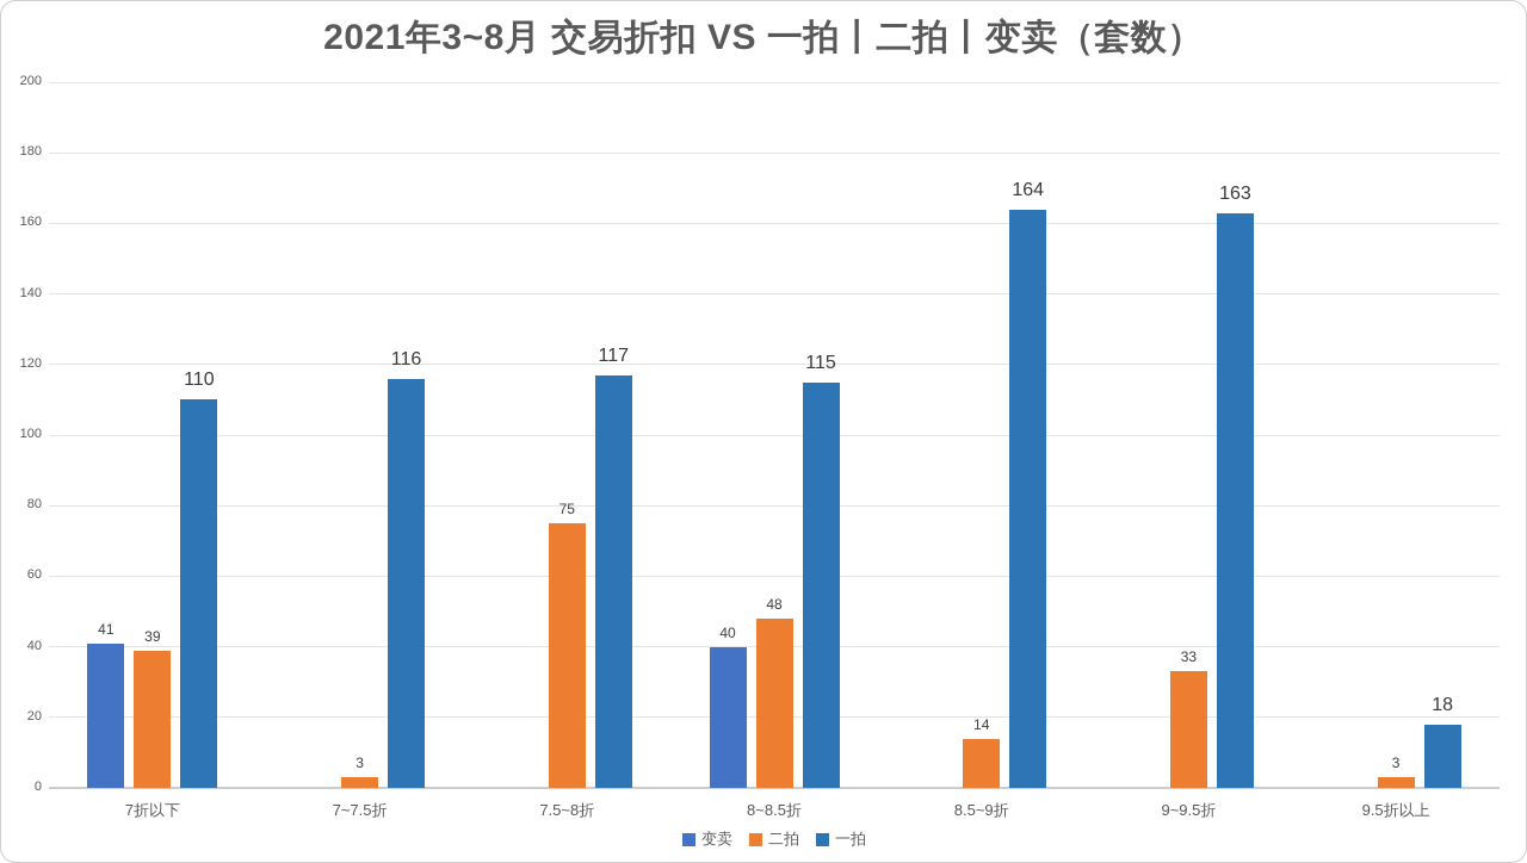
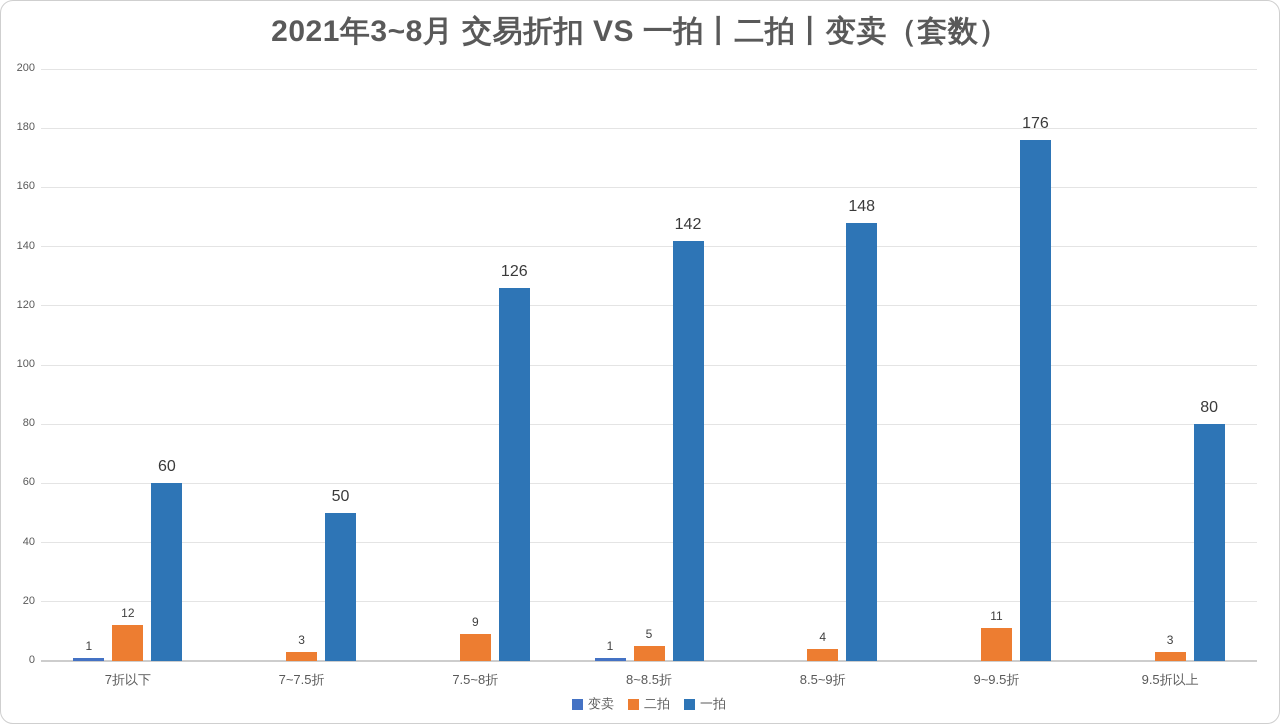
变卖/7折以下: 41 -> 1
二拍/7折以下: 39 -> 12
一拍/7折以下: 110 -> 60
一拍/7~7.5折: 116 -> 50
二拍/7.5~8折: 75 -> 9
一拍/7.5~8折: 117 -> 126
变卖/8~8.5折: 40 -> 1
二拍/8~8.5折: 48 -> 5
一拍/8~8.5折: 115 -> 142
二拍/8.5~9折: 14 -> 4
一拍/8.5~9折: 164 -> 148
二拍/9~9.5折: 33 -> 11
一拍/9~9.5折: 163 -> 176
一拍/9.5折以上: 18 -> 80
